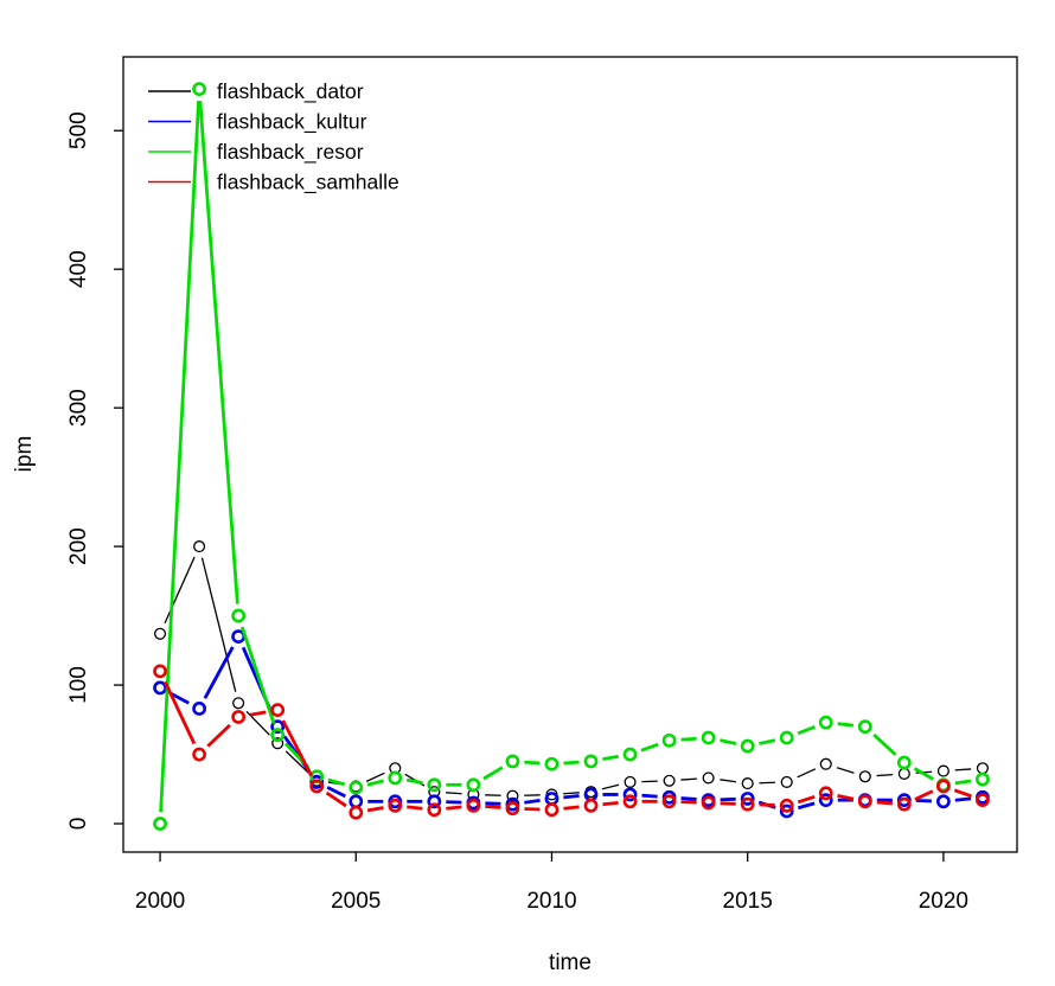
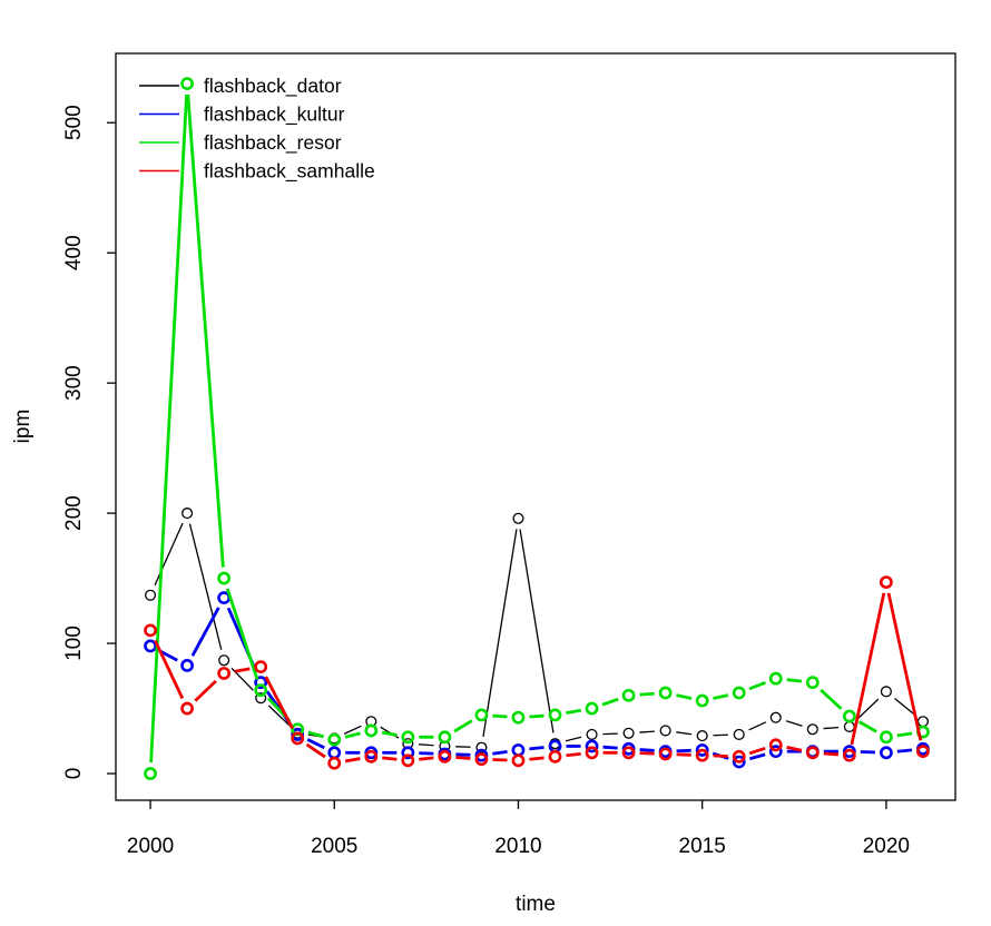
flashback_dator/2010: 21 -> 196
flashback_dator/2020: 38 -> 63
flashback_samhalle/2020: 27 -> 147
